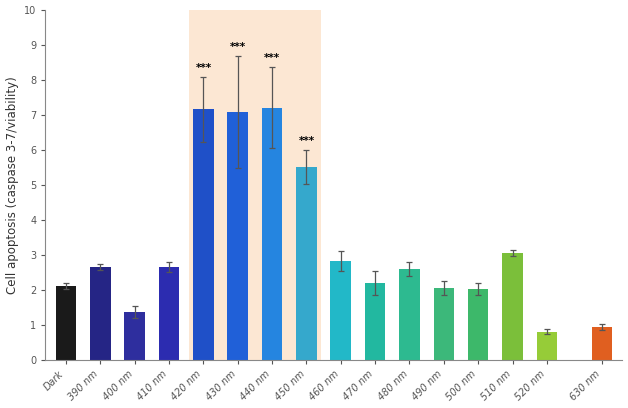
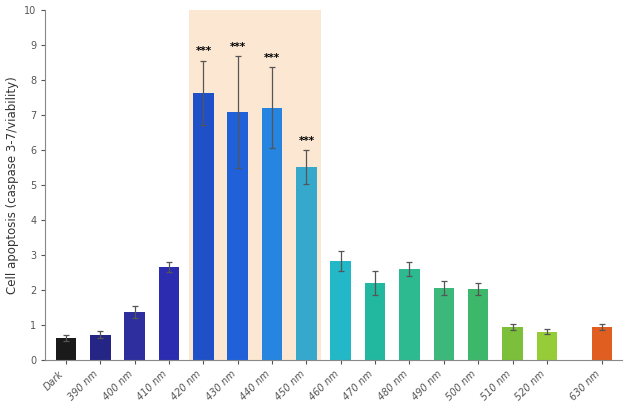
Dark: 2.10 -> 0.63
390 nm: 2.65 -> 0.72
420 nm: 7.15 -> 7.62
510 nm: 3.05 -> 0.93
